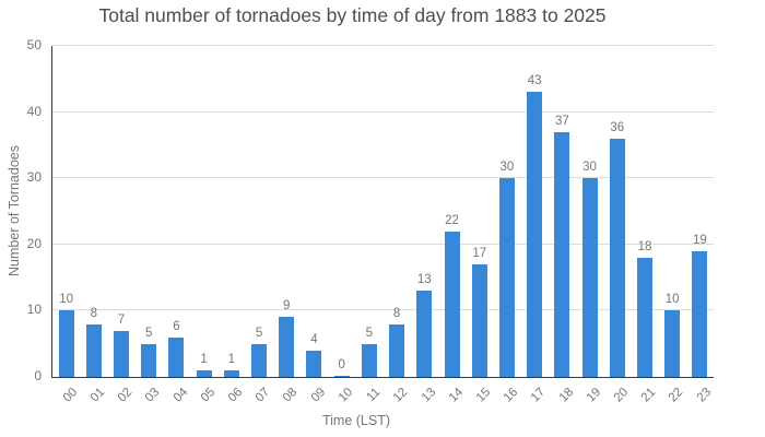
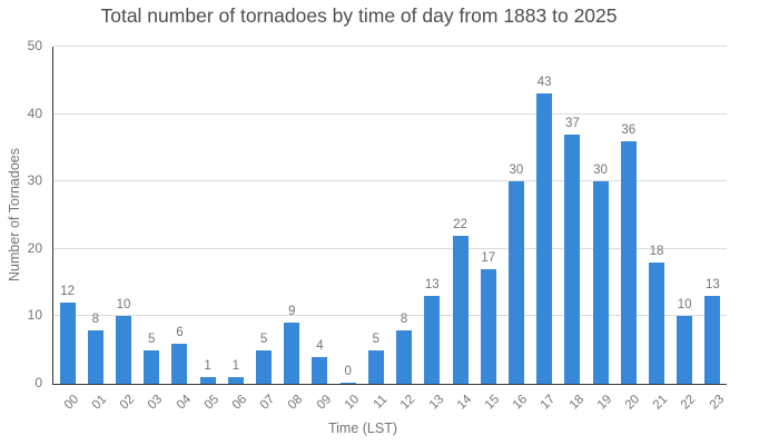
00: 10 -> 12
02: 7 -> 10
23: 19 -> 13
